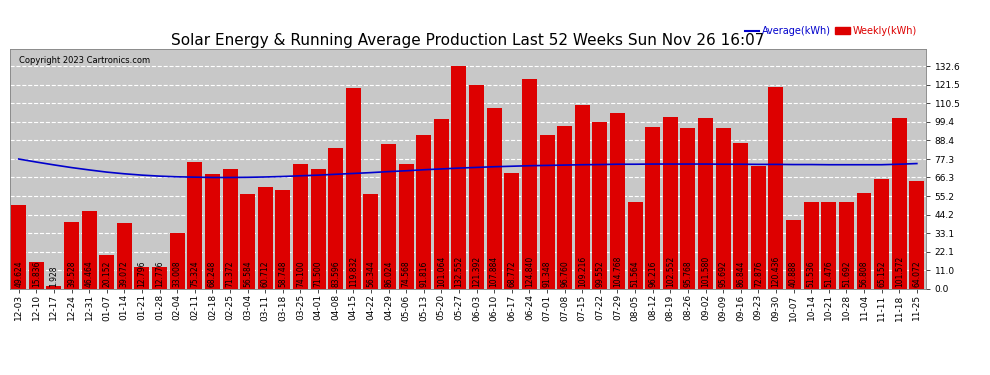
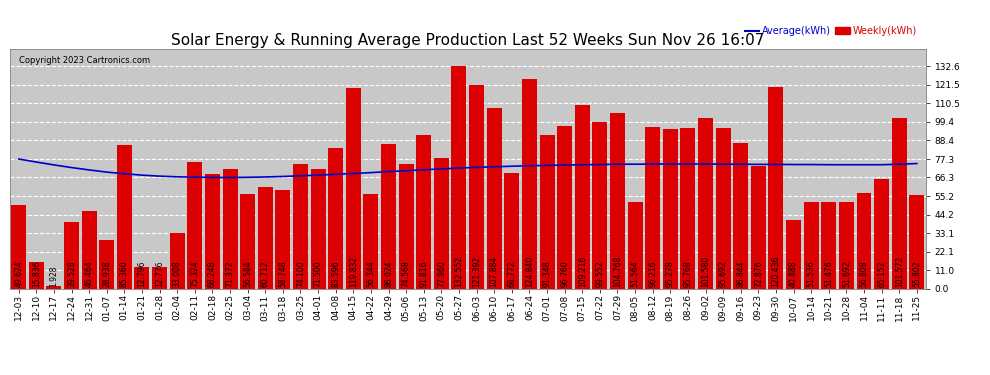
Weekly(kWh)/01-07: 20.152 -> 28.938
Weekly(kWh)/01-14: 39.072 -> 85.360
Weekly(kWh)/05-20: 101.064 -> 77.960
Weekly(kWh)/08-19: 102.552 -> 95.278
Weekly(kWh)/11-25: 64.072 -> 55.802
